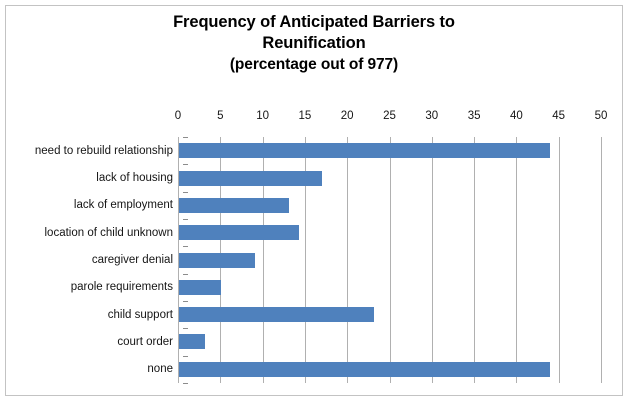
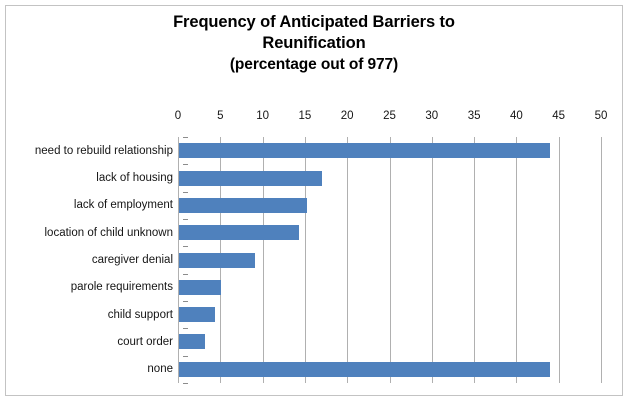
lack of employment: 13 -> 15
child support: 23 -> 4
